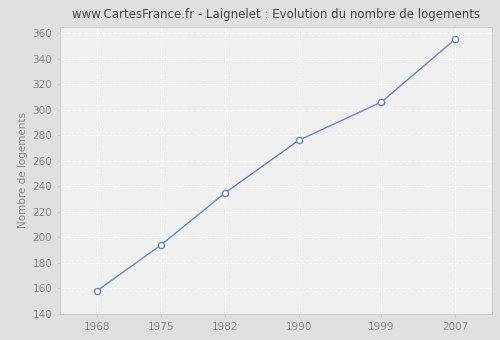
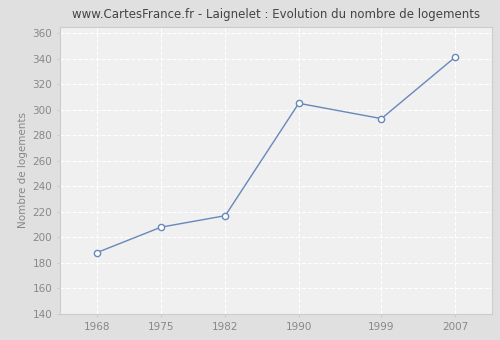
1968: 158 -> 188
1975: 194 -> 208
1982: 235 -> 217
1990: 276 -> 305
1999: 306 -> 293
2007: 355 -> 341
